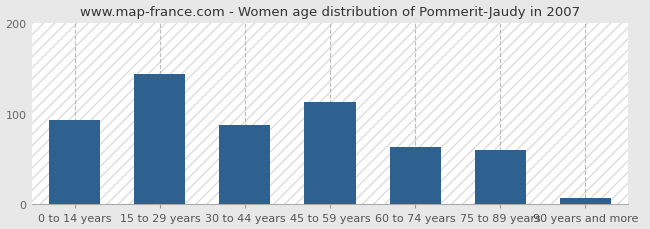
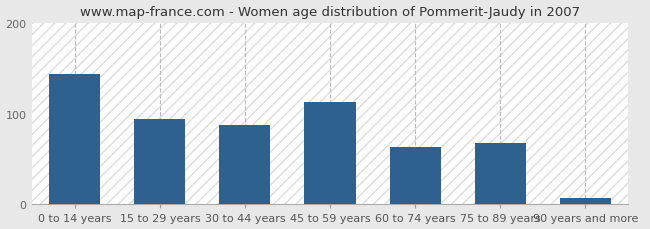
0 to 14 years: 93 -> 144
15 to 29 years: 144 -> 94
75 to 89 years: 60 -> 68
